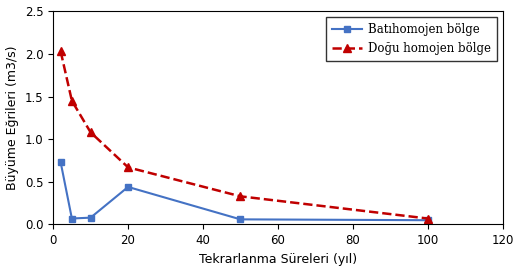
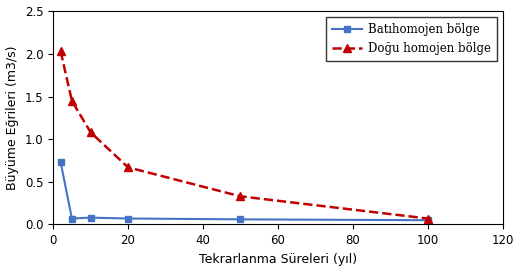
Batıhomojen bölge/20: 0.44 -> 0.07
